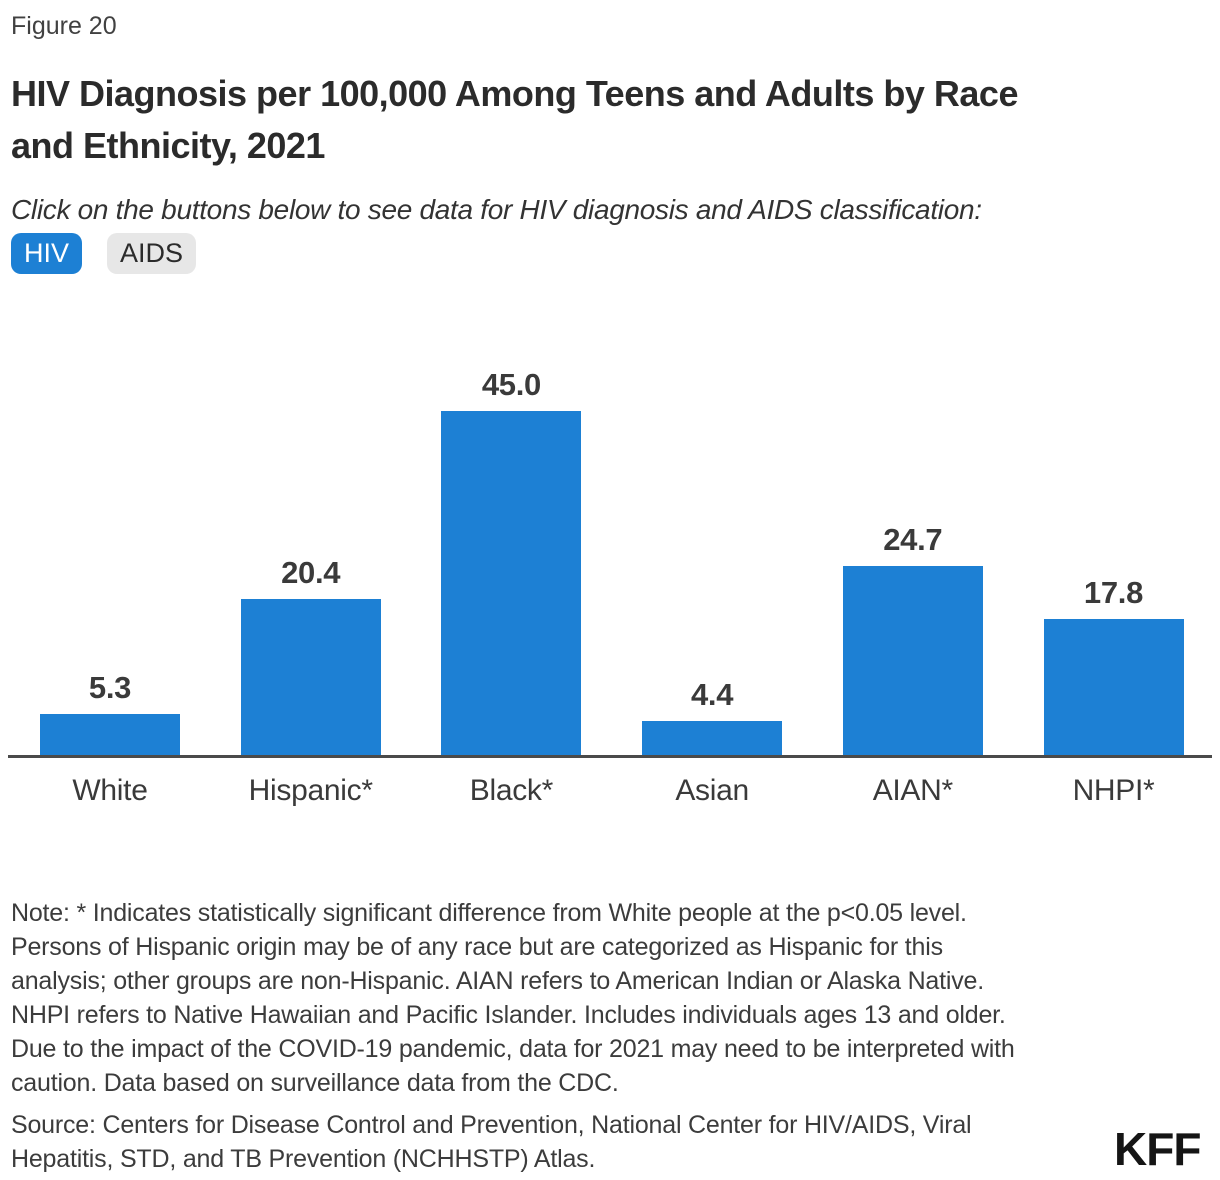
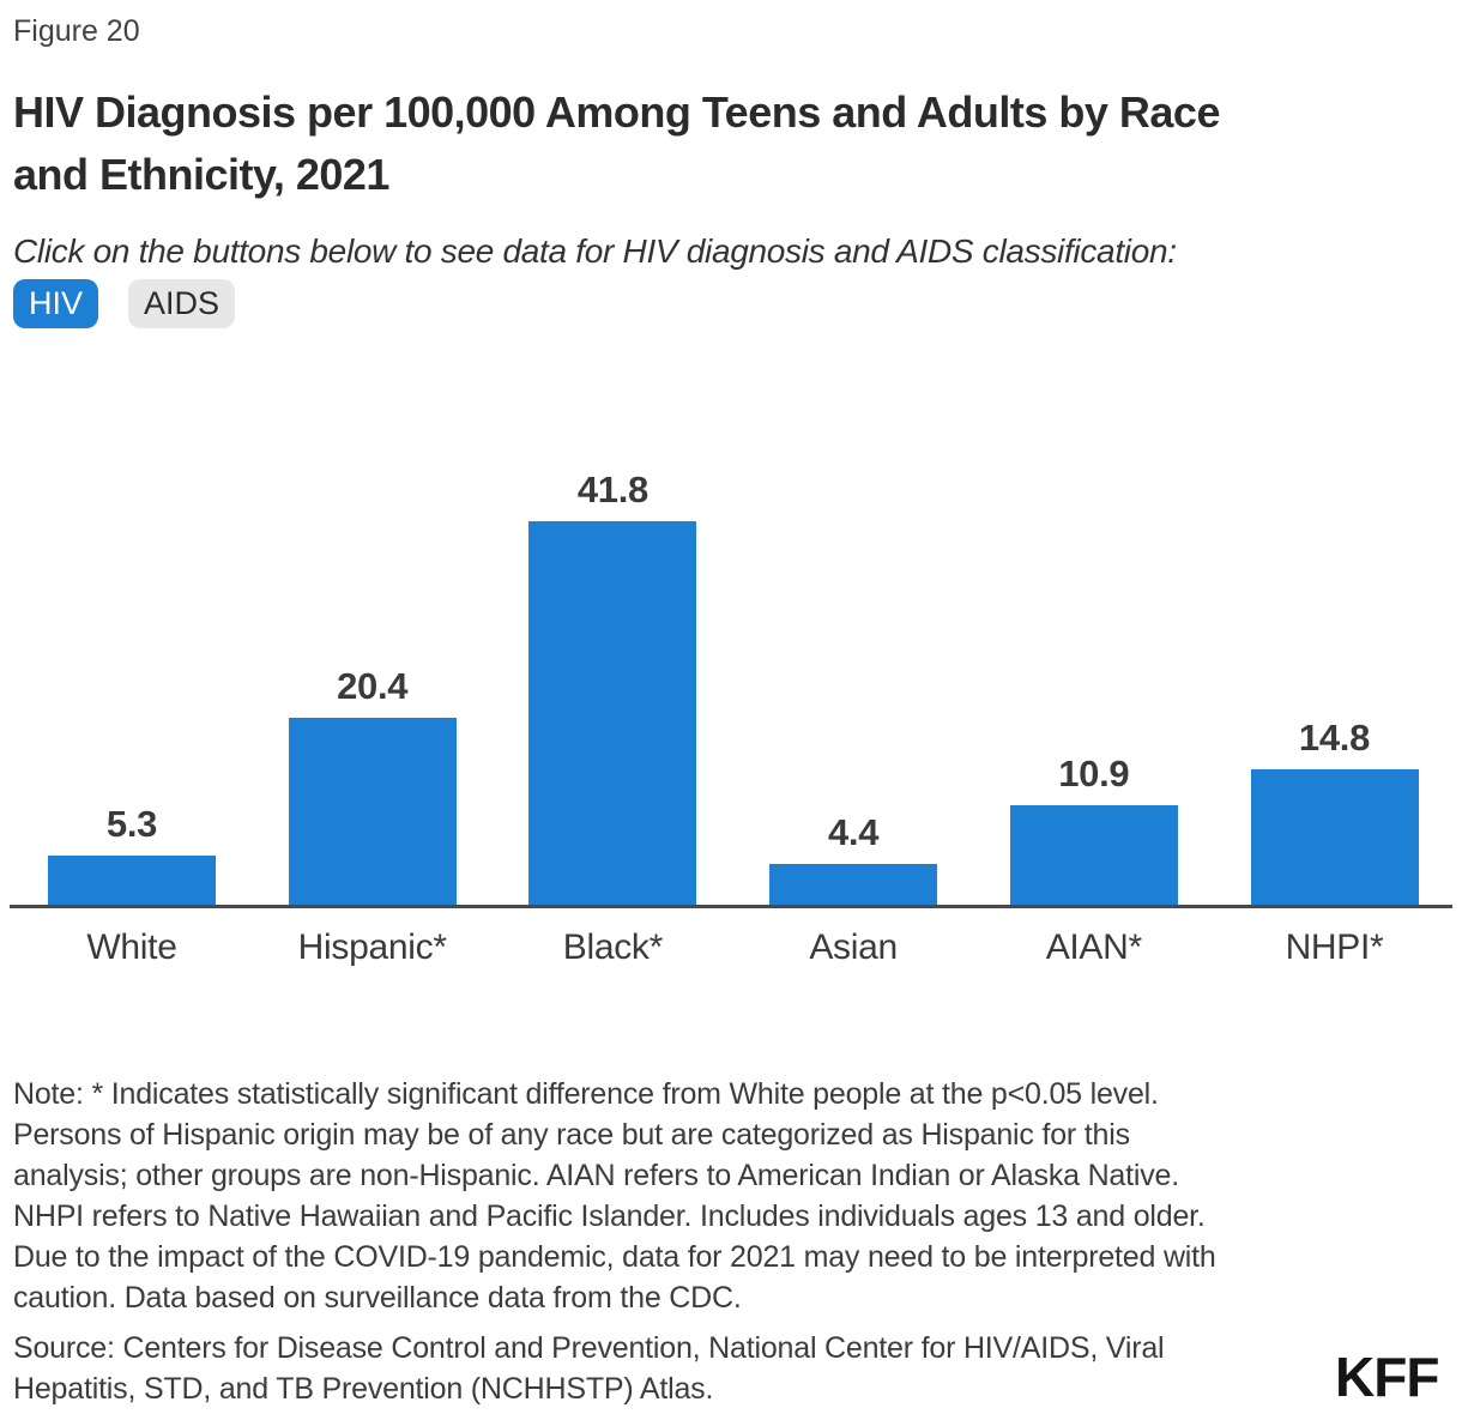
Black*: 45.0 -> 41.8
AIAN*: 24.7 -> 10.9
NHPI*: 17.8 -> 14.8
